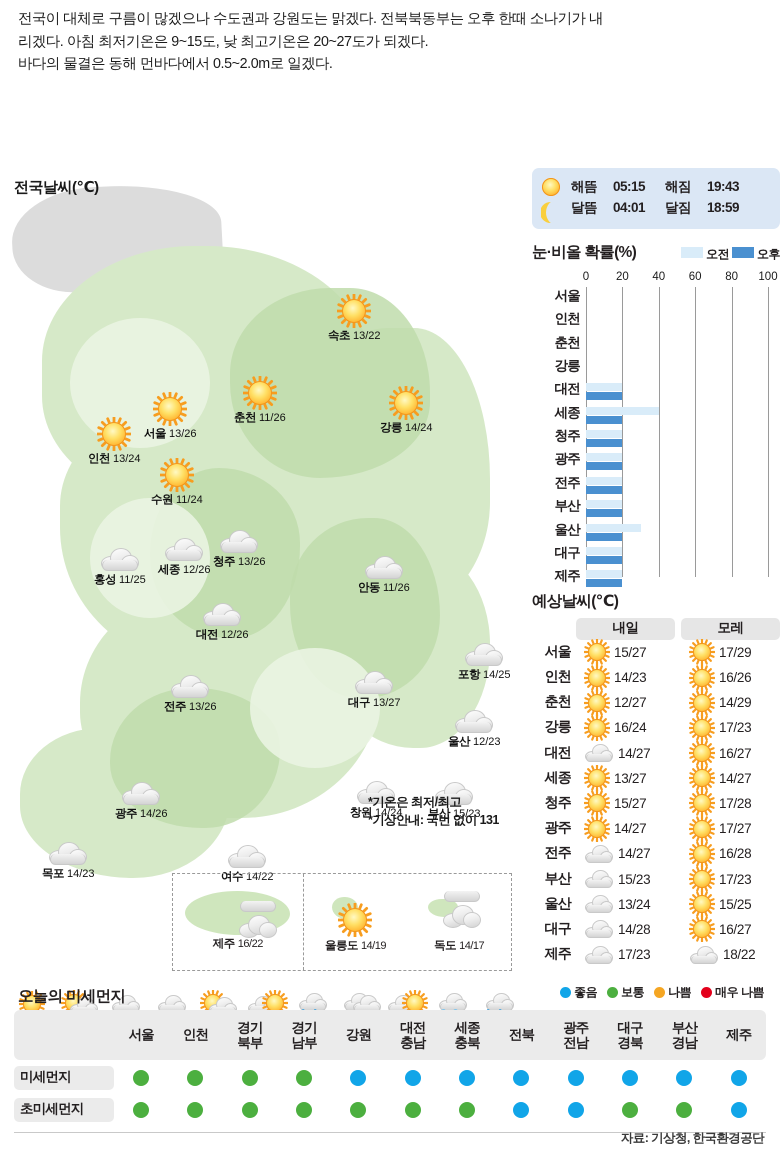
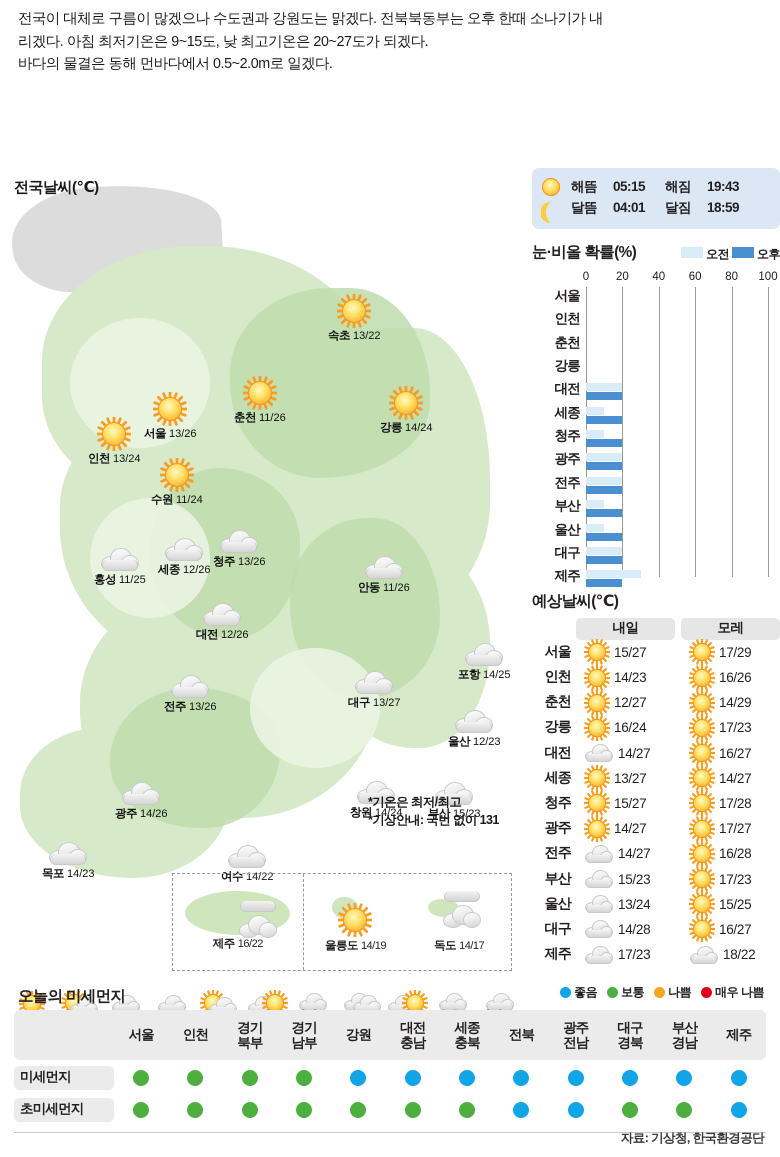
오전/세종: 40 -> 10
오전/청주: 20 -> 10
오전/부산: 20 -> 10
오전/울산: 30 -> 10
오전/제주: 20 -> 30
